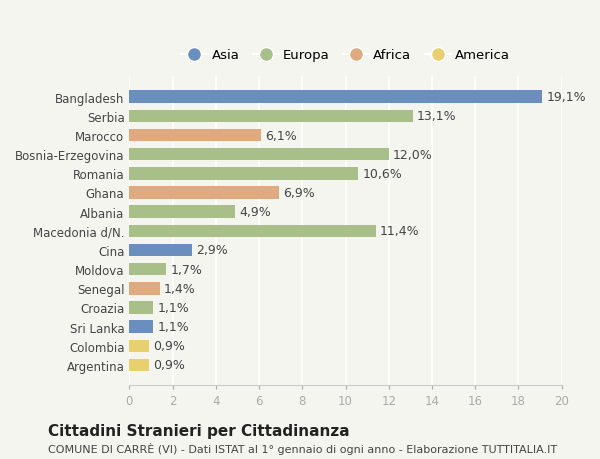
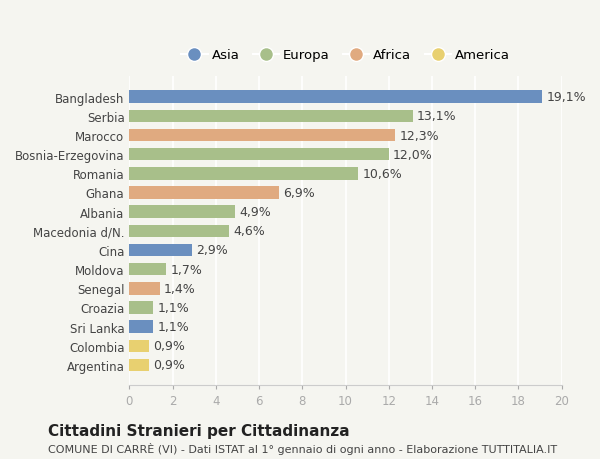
Marocco: 6,1% -> 12,3%
Macedonia d/N.: 11,4% -> 4,6%
